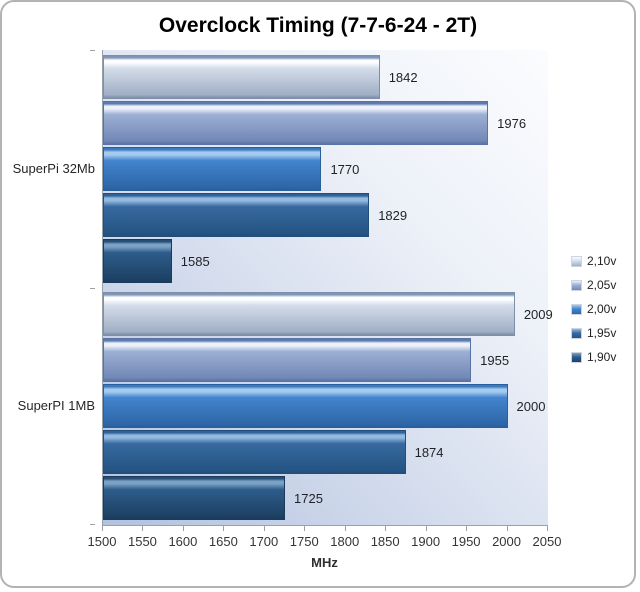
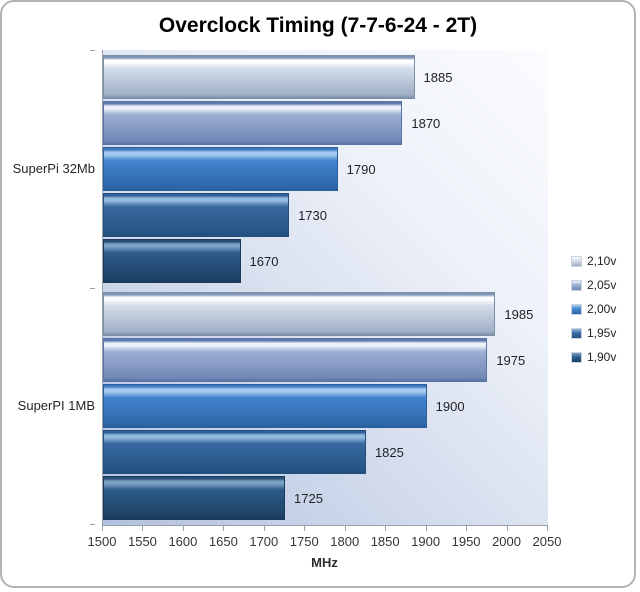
2,10v/SuperPi 32Mb: 1842 -> 1885
2,05v/SuperPi 32Mb: 1976 -> 1870
2,00v/SuperPi 32Mb: 1770 -> 1790
1,95v/SuperPi 32Mb: 1829 -> 1730
1,90v/SuperPi 32Mb: 1585 -> 1670
2,10v/SuperPI 1MB: 2009 -> 1985
2,05v/SuperPI 1MB: 1955 -> 1975
2,00v/SuperPI 1MB: 2000 -> 1900
1,95v/SuperPI 1MB: 1874 -> 1825
